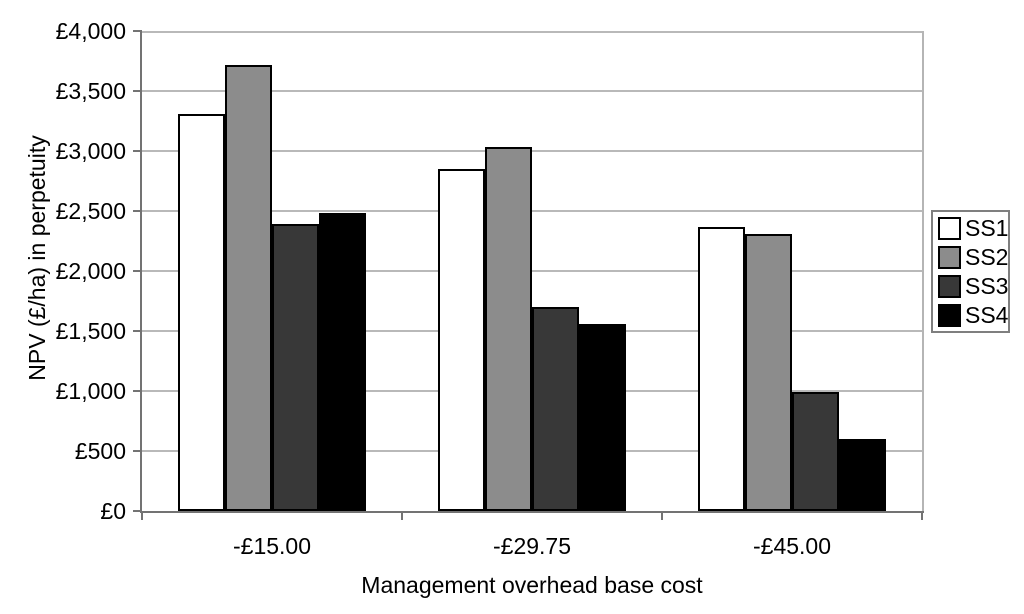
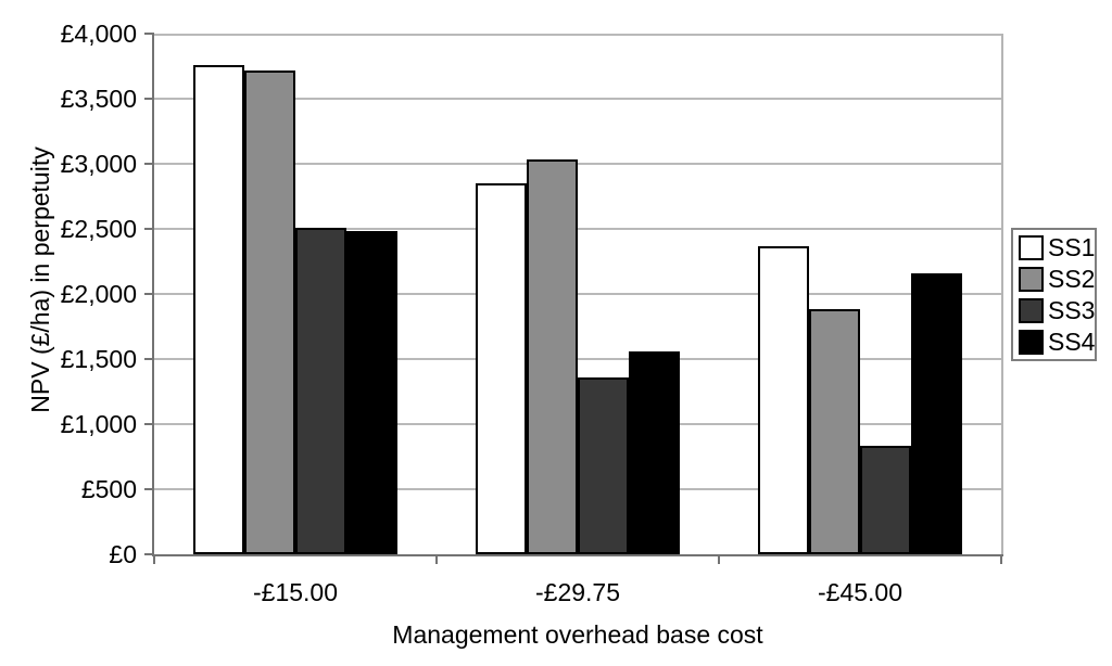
SS1/-£15.00: £3310 -> £3760
SS3/-£15.00: £2390 -> £2510
SS3/-£29.75: £1700 -> £1360
SS2/-£45.00: £2310 -> £1880
SS3/-£45.00: £990 -> £830
SS4/-£45.00: £600 -> £2160
